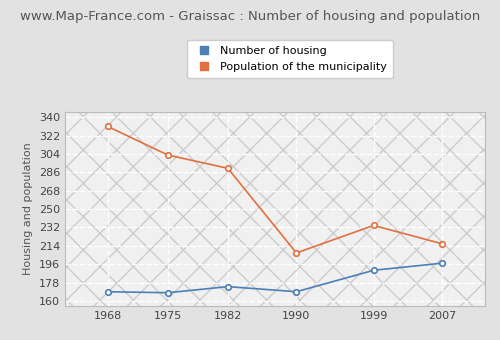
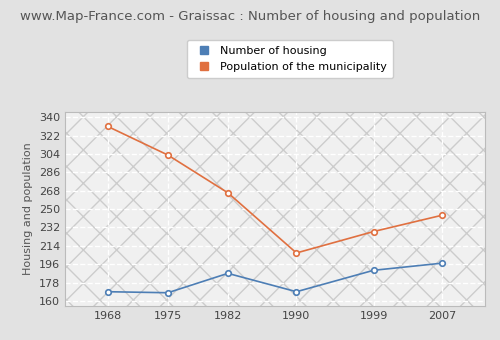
Number of housing/1982: 174 -> 187
Population of the municipality/1982: 290 -> 266
Population of the municipality/1999: 234 -> 228
Population of the municipality/2007: 216 -> 244
